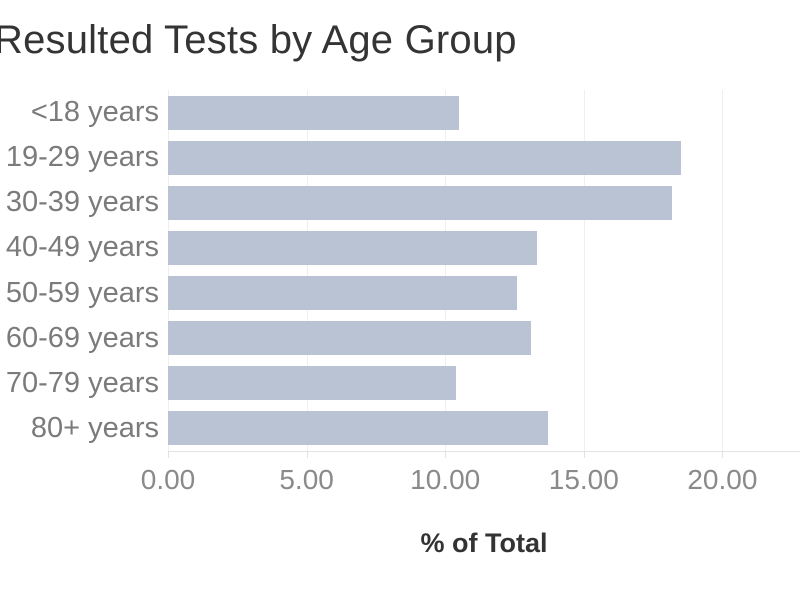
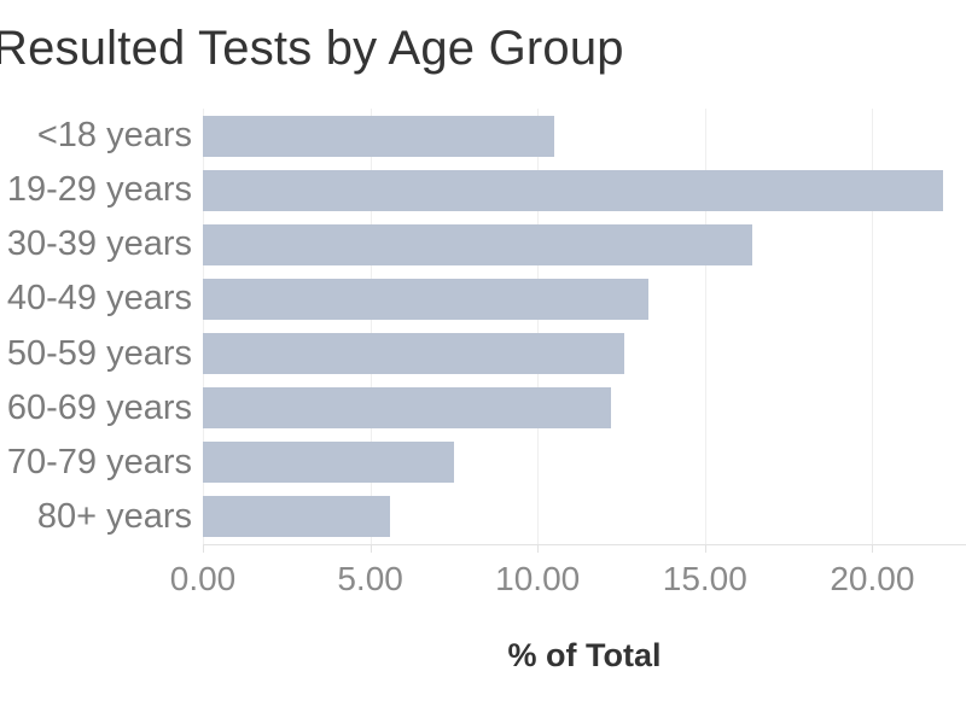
19-29 years: 18.5 -> 22.1
30-39 years: 18.2 -> 16.4
60-69 years: 13.1 -> 12.2
70-79 years: 10.4 -> 7.5
80+ years: 13.7 -> 5.6
